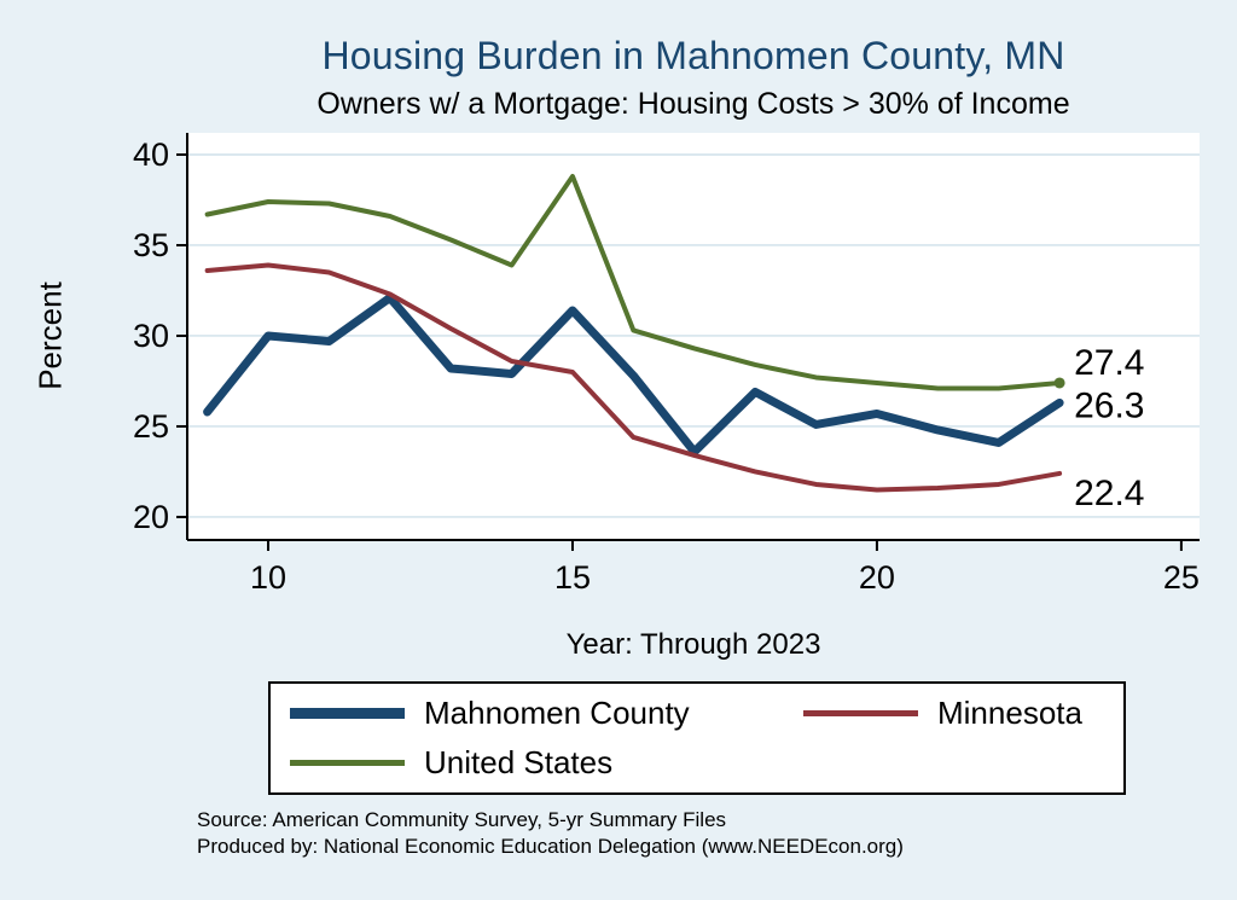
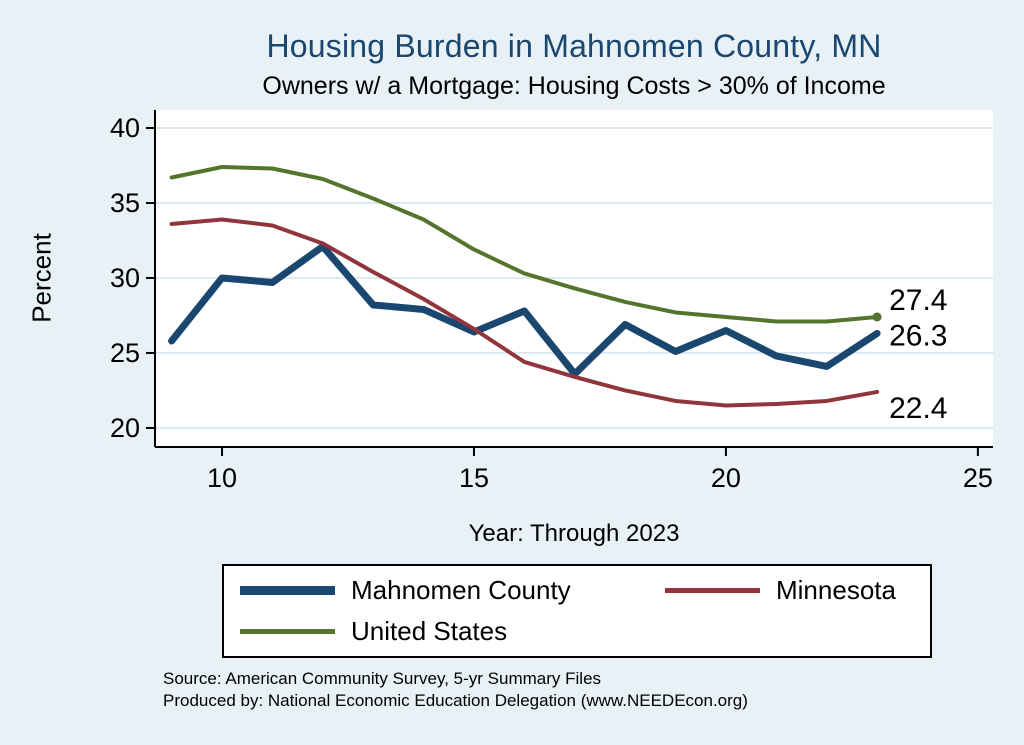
Mahnomen County/15: 31.4 -> 26.4
Minnesota/15: 28.0 -> 26.6
United States/15: 38.8 -> 31.9
Mahnomen County/20: 25.7 -> 26.5
